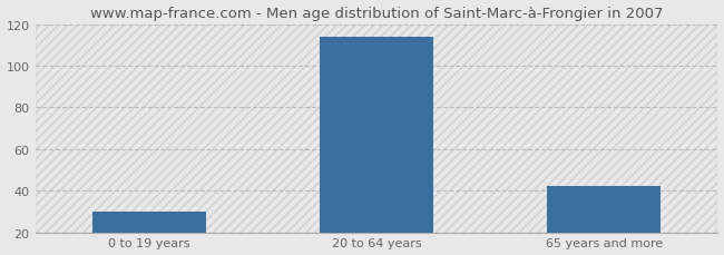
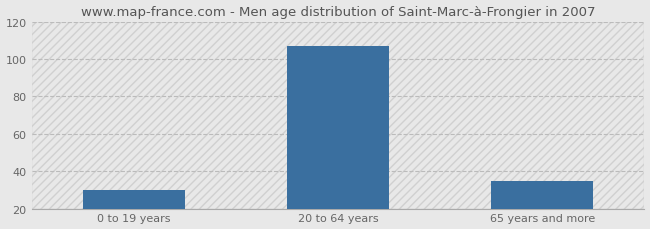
20 to 64 years: 114 -> 107
65 years and more: 42 -> 35
